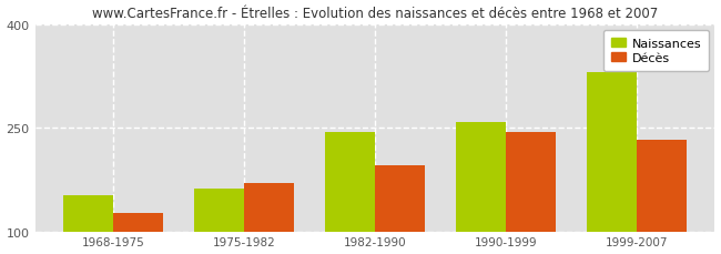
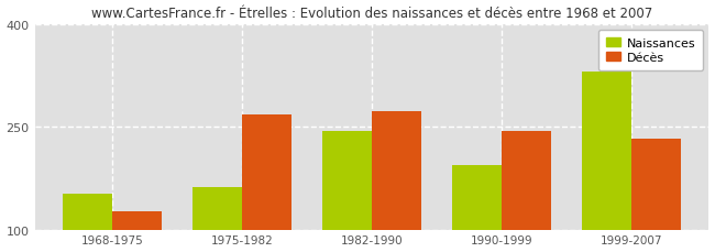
Décès/1975-1982: 170 -> 268
Décès/1982-1990: 195 -> 272
Naissances/1990-1999: 258 -> 194
